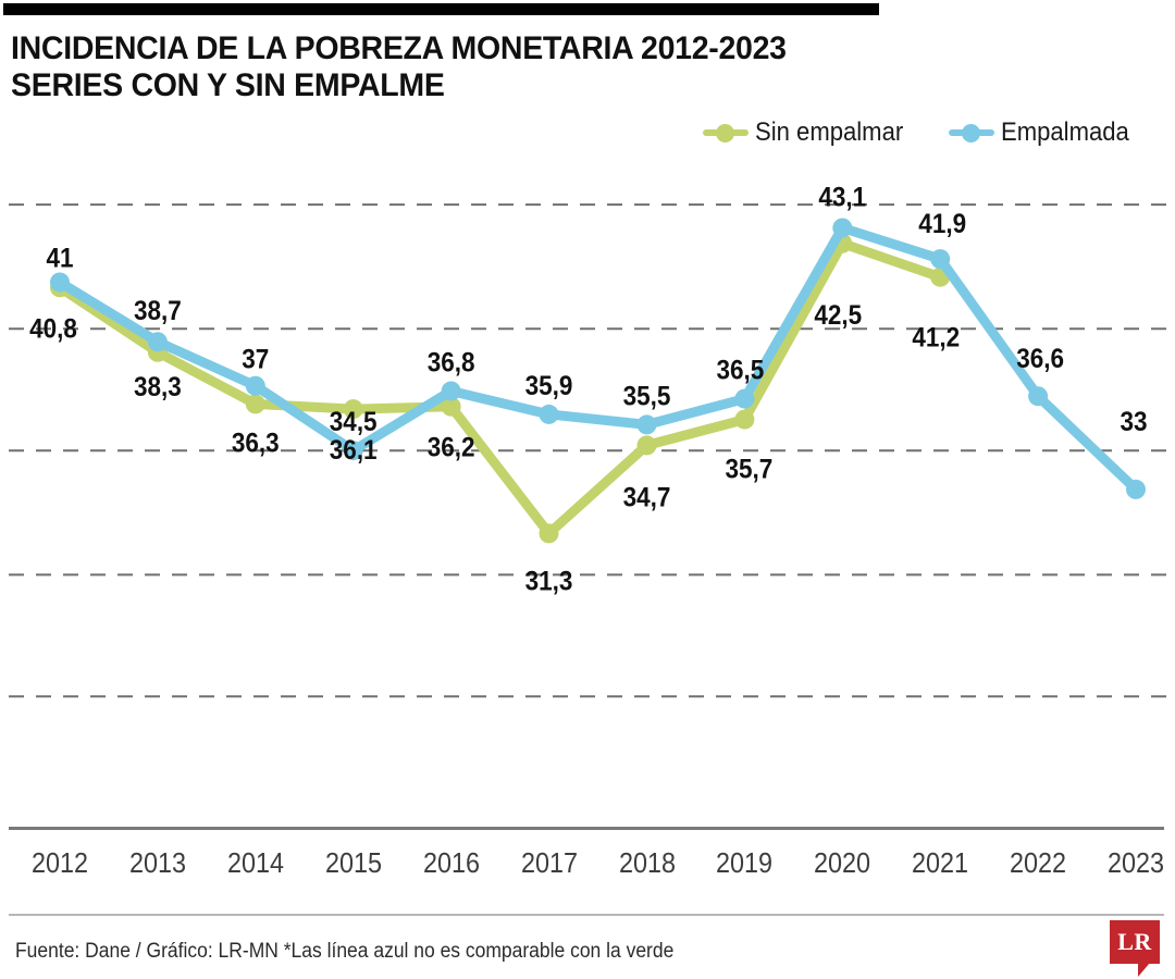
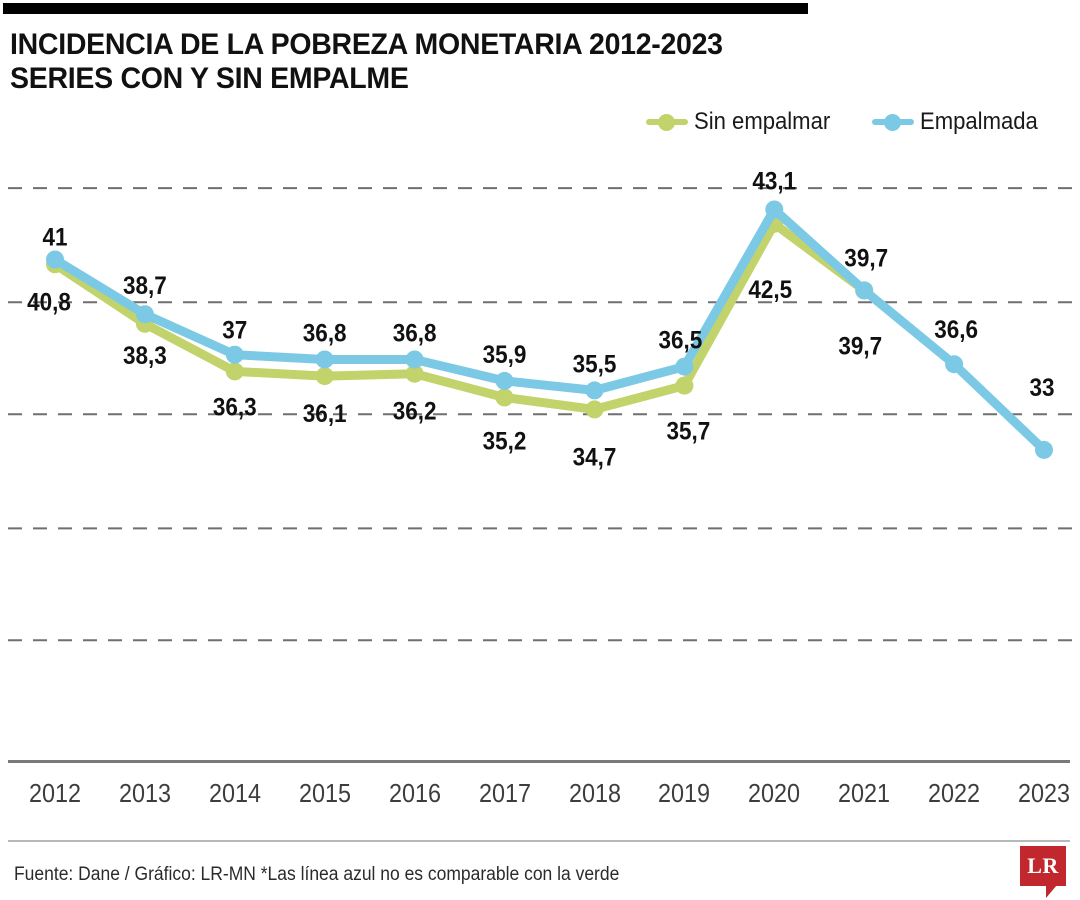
Empalmada/2015: 34,5 -> 36,8
Sin empalmar/2017: 31,3 -> 35,2
Sin empalmar/2021: 41,2 -> 39,7
Empalmada/2021: 41,9 -> 39,7
